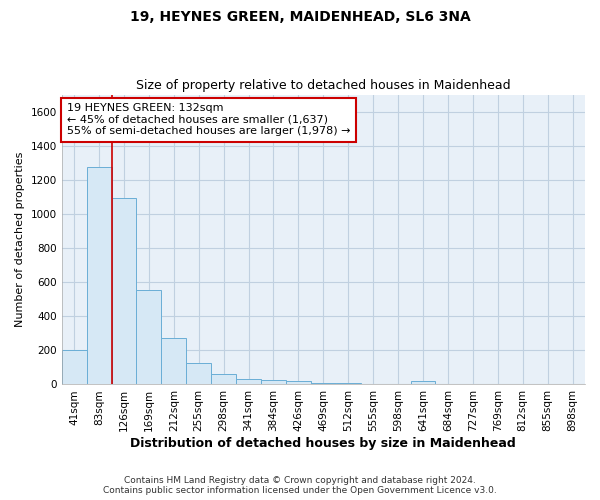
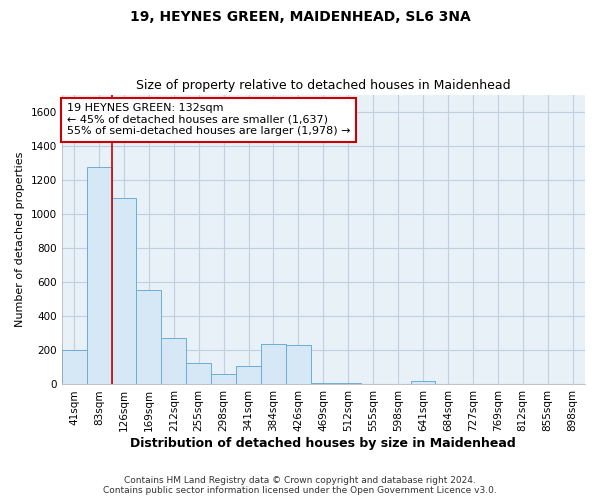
341sqm: 30 -> 110
384sqm: 20 -> 240
426sqm: 20 -> 230
